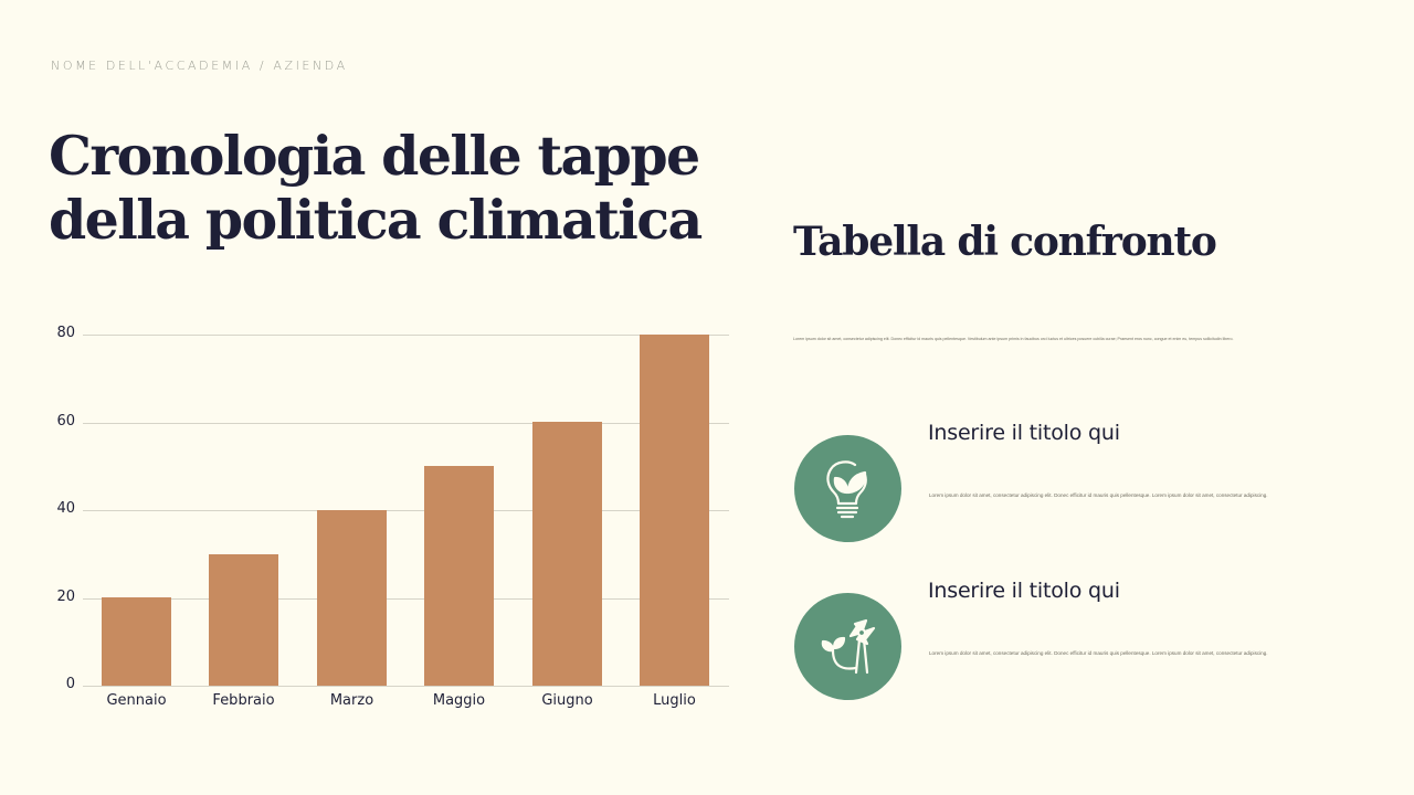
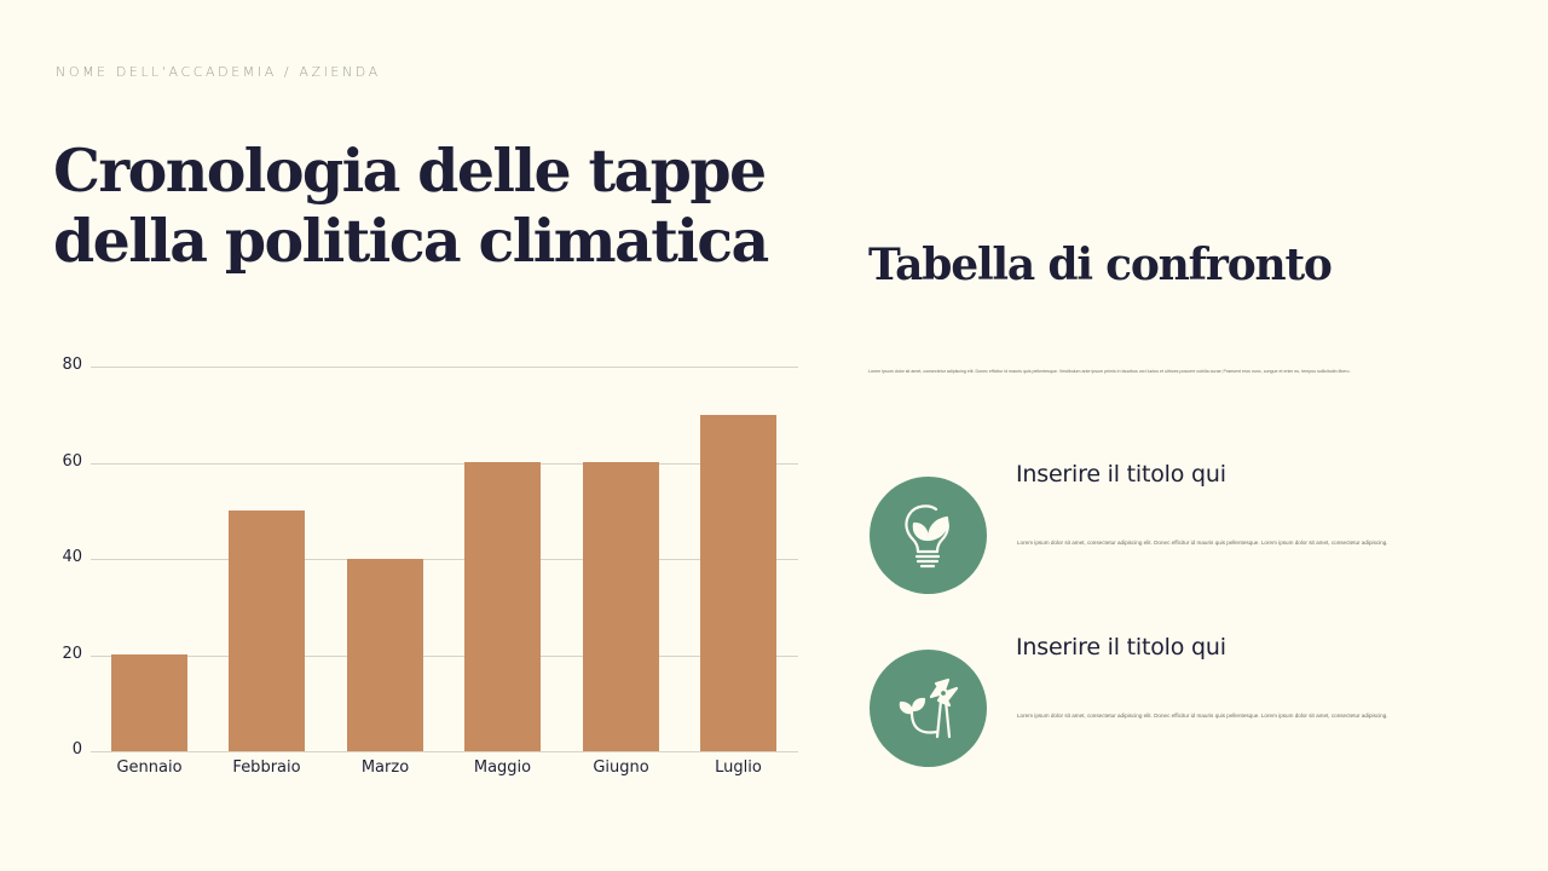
Febbraio: 30 -> 50
Maggio: 50 -> 60
Luglio: 80 -> 70
